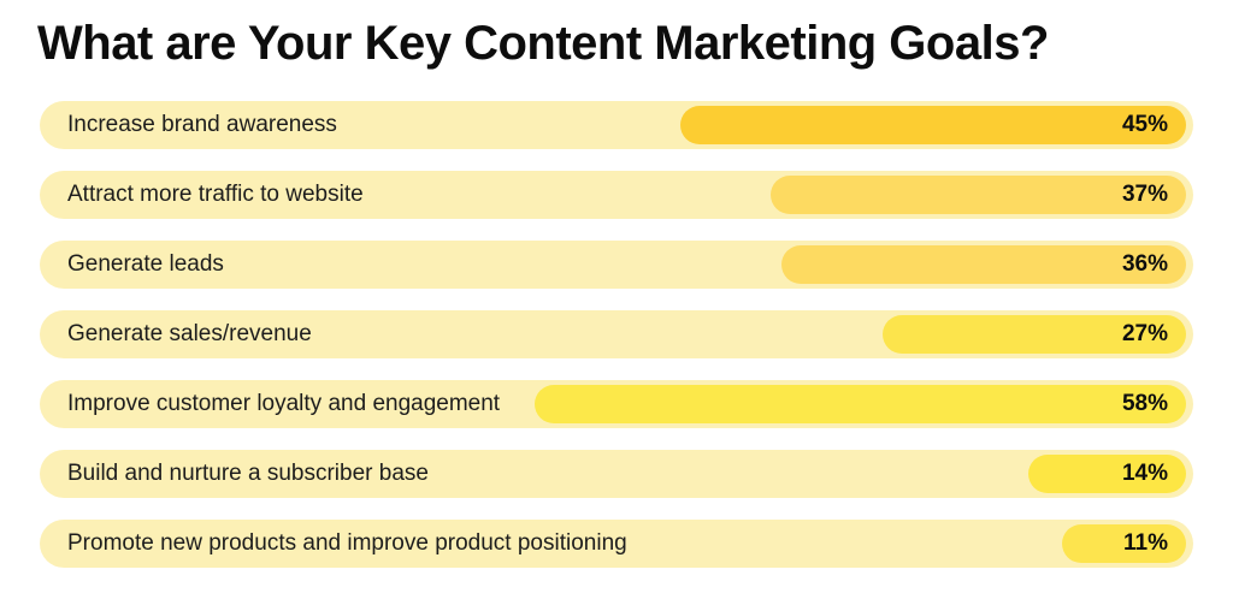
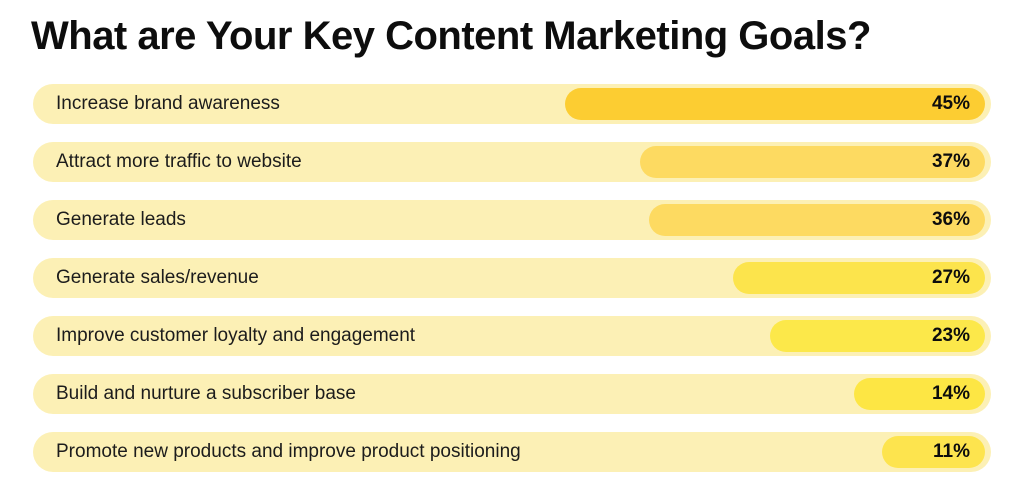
Improve customer loyalty and engagement: 58% -> 23%
